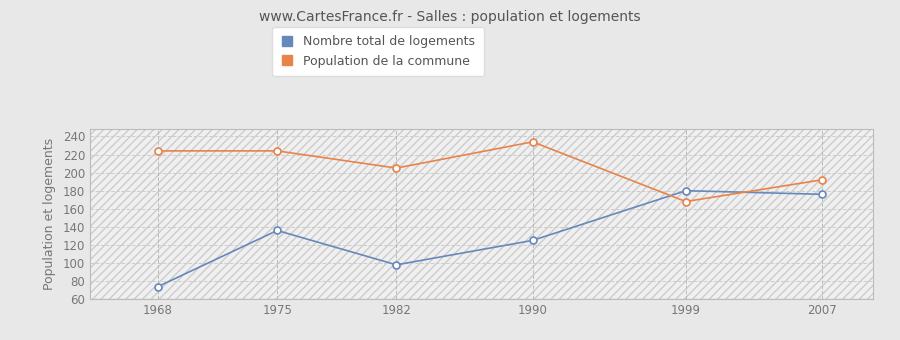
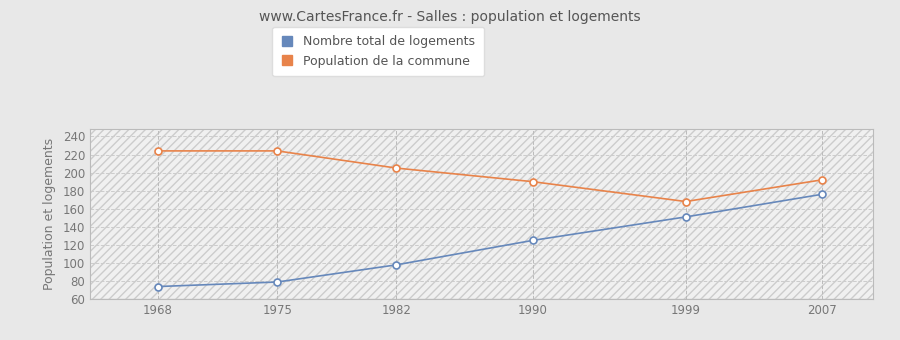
Nombre total de logements/1975: 136 -> 79
Population de la commune/1990: 234 -> 190
Nombre total de logements/1999: 180 -> 151
